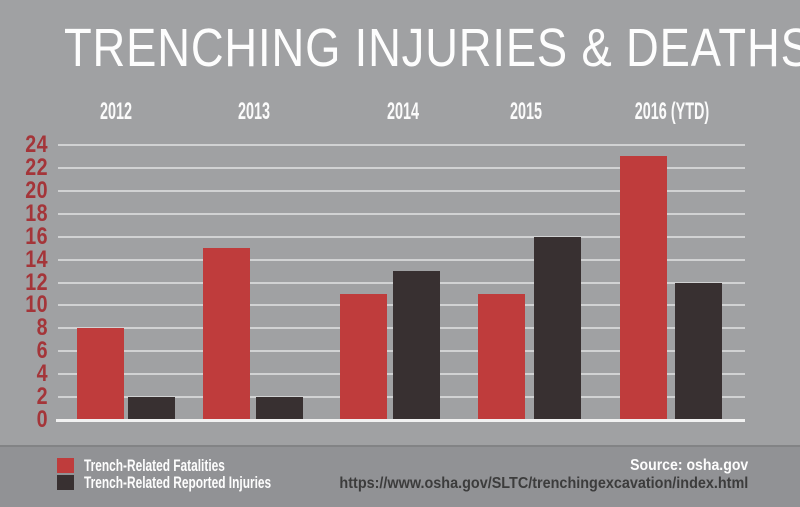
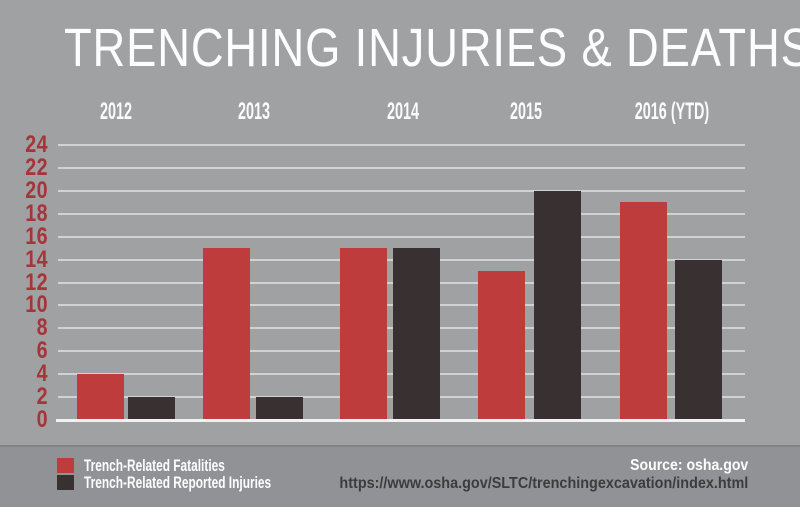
Trench-Related Fatalities/2012: 8 -> 4
Trench-Related Fatalities/2014: 11 -> 15
Trench-Related Reported Injuries/2014: 13 -> 15
Trench-Related Fatalities/2015: 11 -> 13
Trench-Related Reported Injuries/2015: 16 -> 20
Trench-Related Fatalities/2016 (YTD): 23 -> 19
Trench-Related Reported Injuries/2016 (YTD): 12 -> 14
